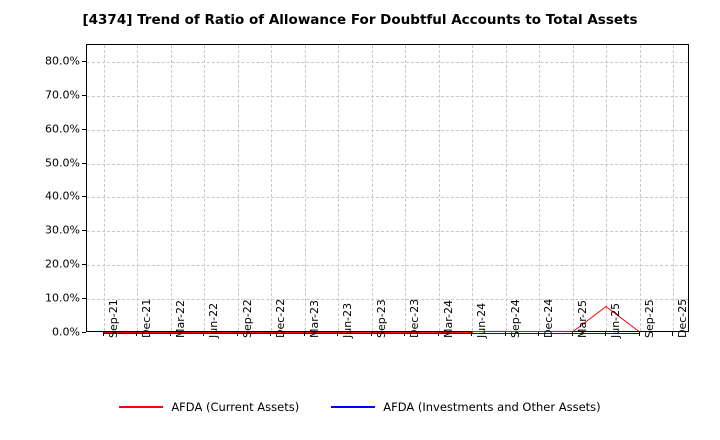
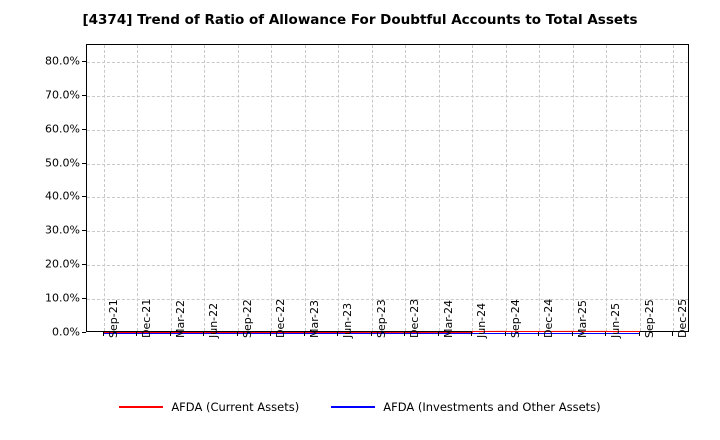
AFDA (Current Assets)/Jun-25: 8% -> 1%
